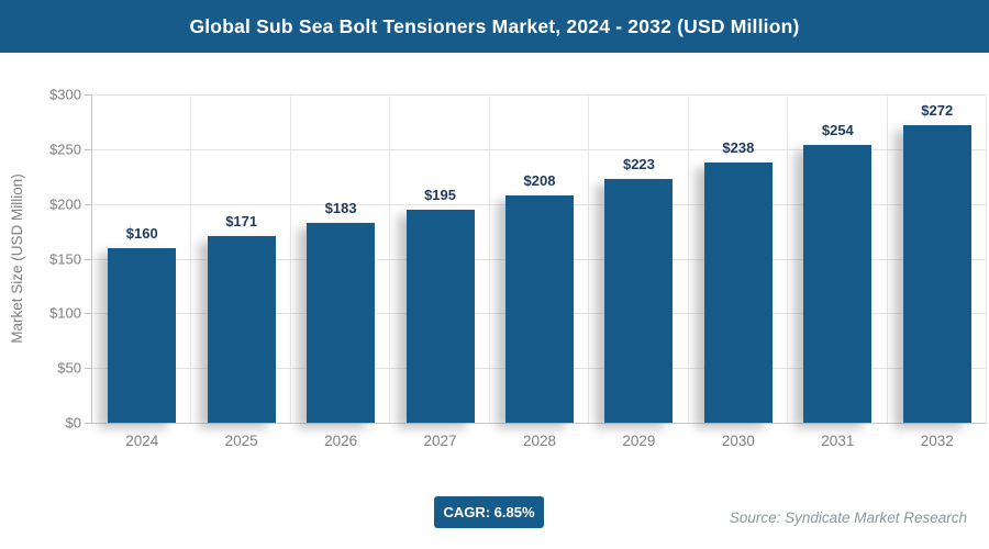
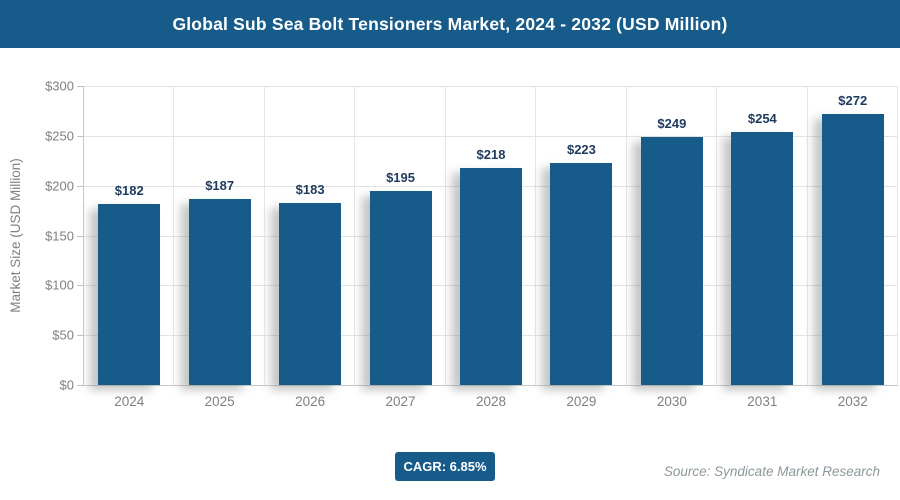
2024: $160 -> $182
2025: $171 -> $187
2028: $208 -> $218
2030: $238 -> $249
